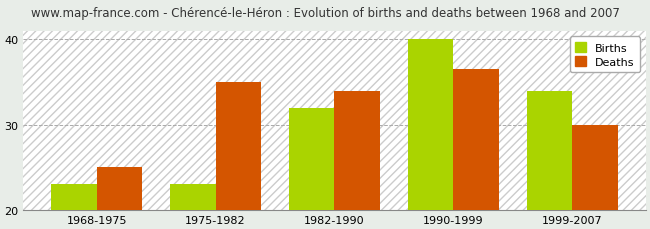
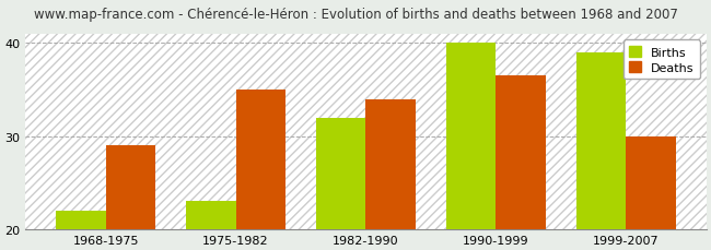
Births/1968-1975: 23 -> 22
Deaths/1968-1975: 25.0 -> 29.0
Births/1999-2007: 34 -> 39
